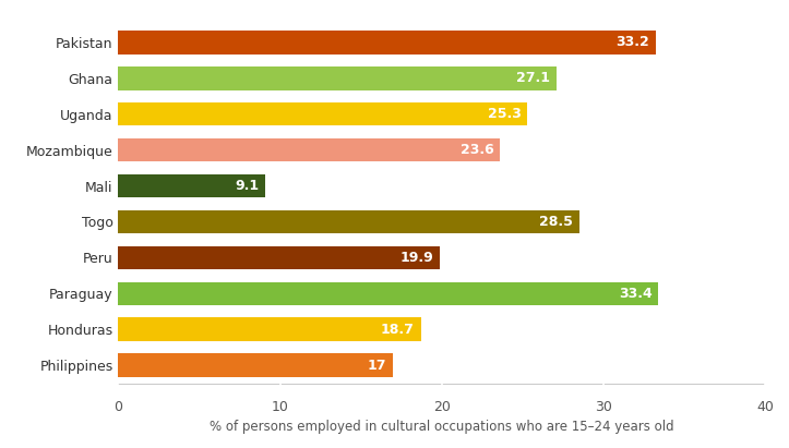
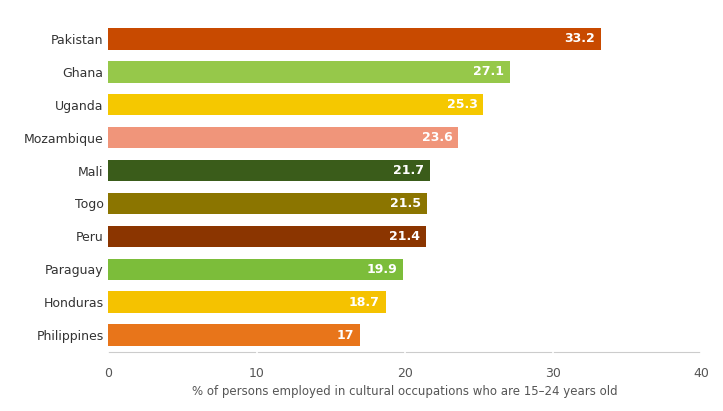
Mali: 9.1 -> 21.7
Togo: 28.5 -> 21.5
Peru: 19.9 -> 21.4
Paraguay: 33.4 -> 19.9
